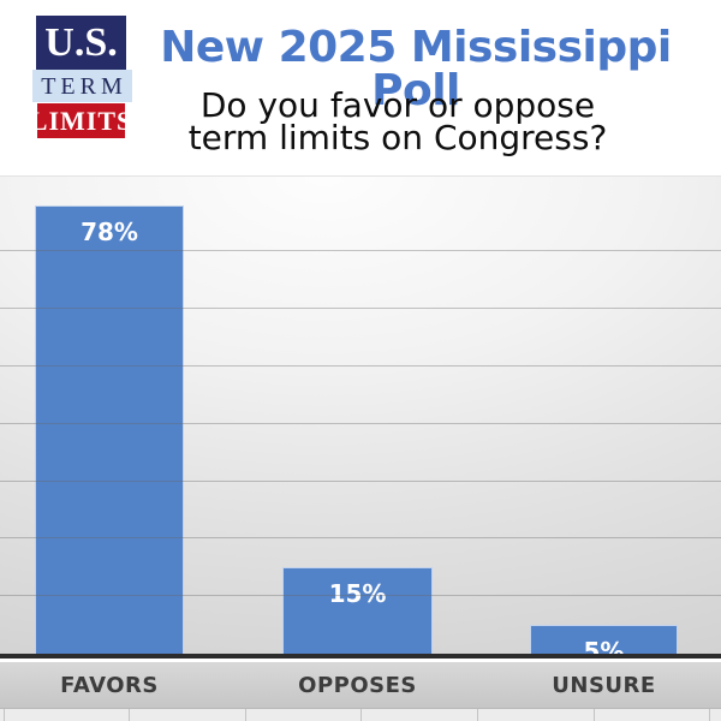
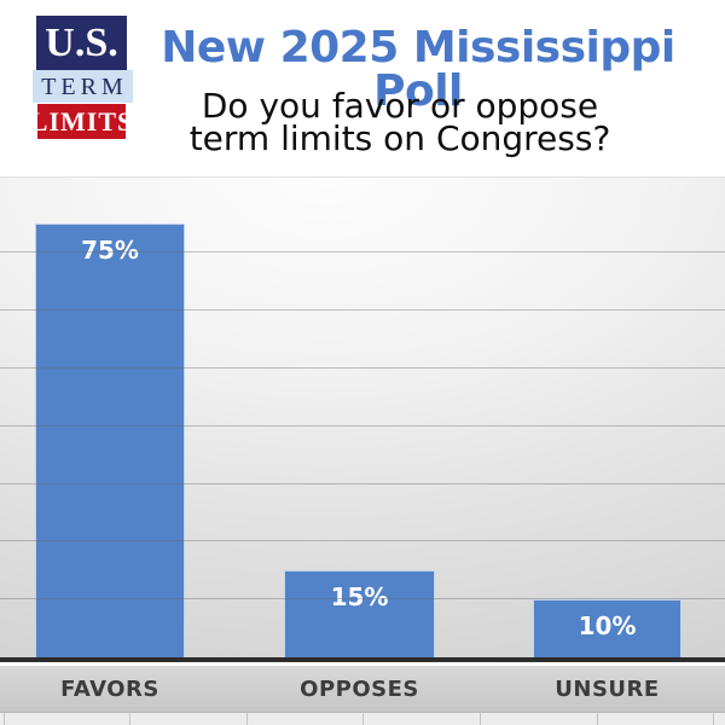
FAVORS: 78% -> 75%
UNSURE: 5% -> 10%
